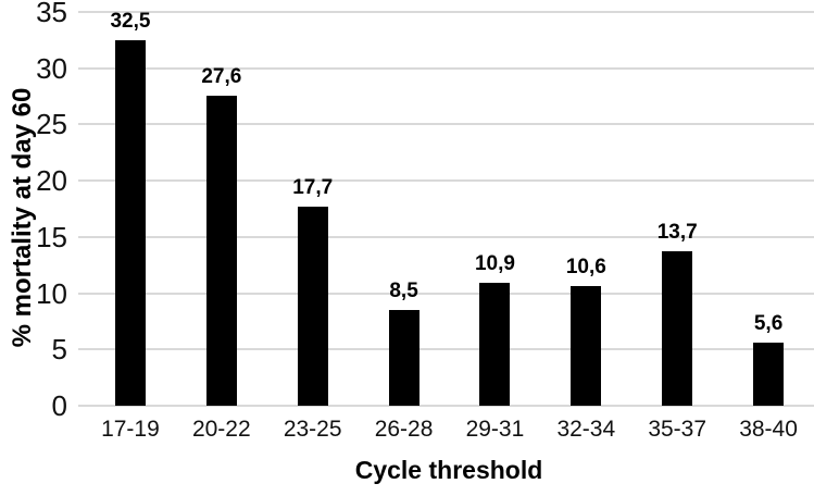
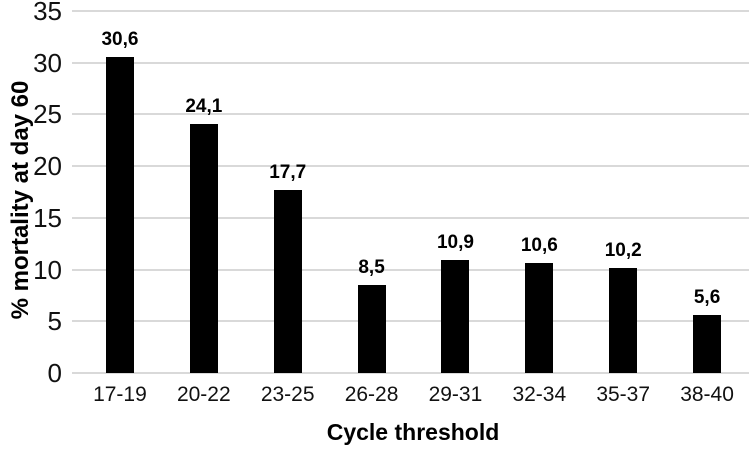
17-19: 32,5 -> 30,6
20-22: 27,6 -> 24,1
35-37: 13,7 -> 10,2
